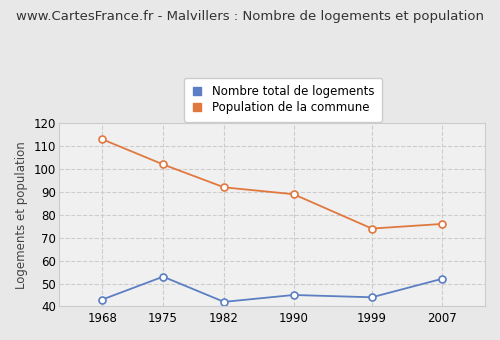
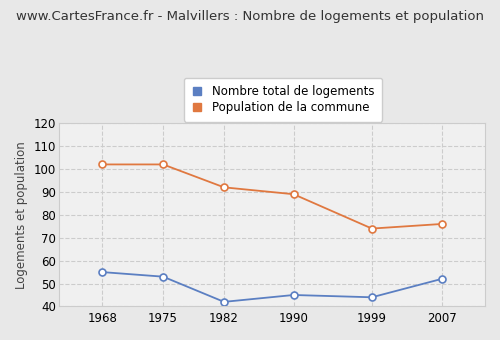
Nombre total de logements/1968: 43 -> 55
Population de la commune/1968: 113 -> 102
